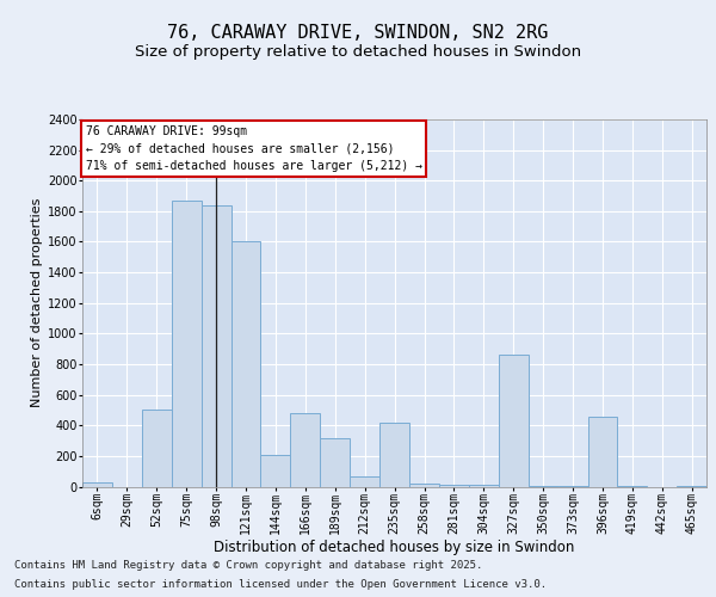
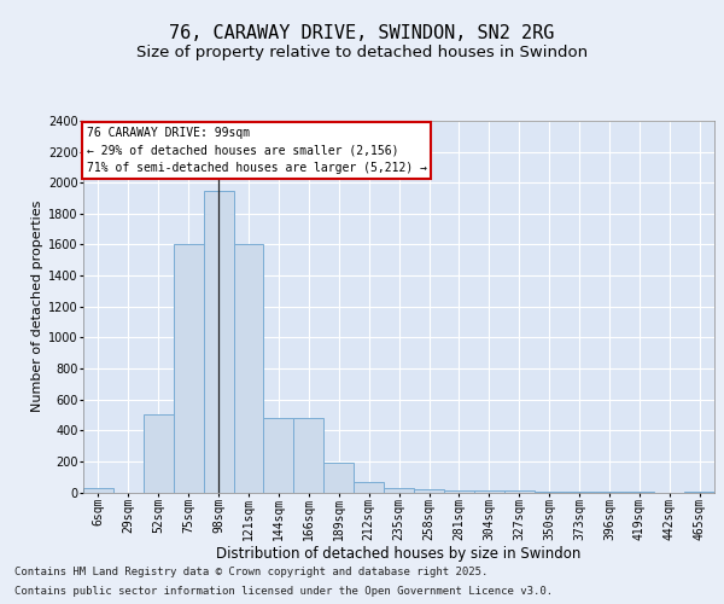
75sqm: 1870 -> 1600
98sqm: 1840 -> 1950
144sqm: 210 -> 480
189sqm: 320 -> 200
235sqm: 420 -> 30
327sqm: 860 -> 10
396sqm: 460 -> 0
